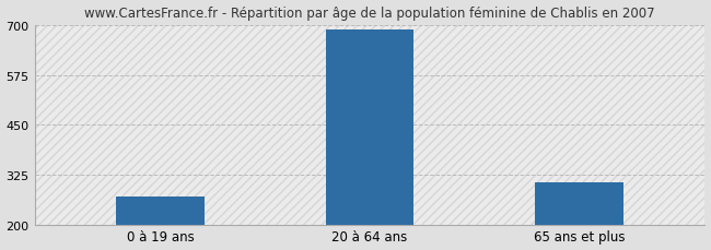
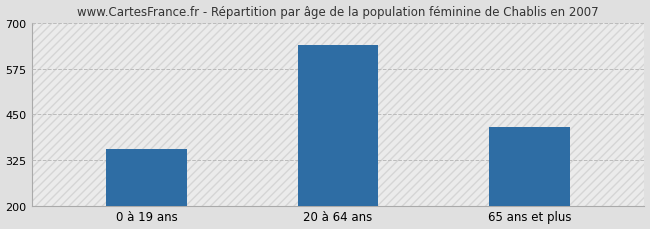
0 à 19 ans: 270 -> 355
20 à 64 ans: 690 -> 640
65 ans et plus: 305 -> 415
